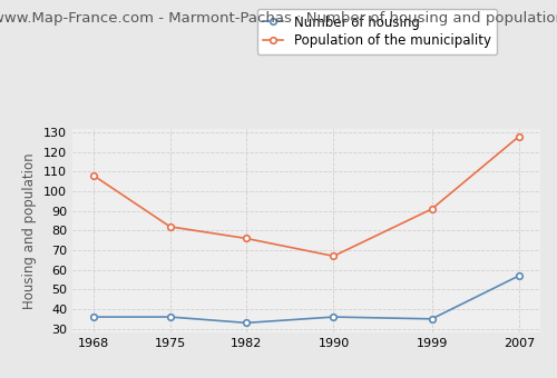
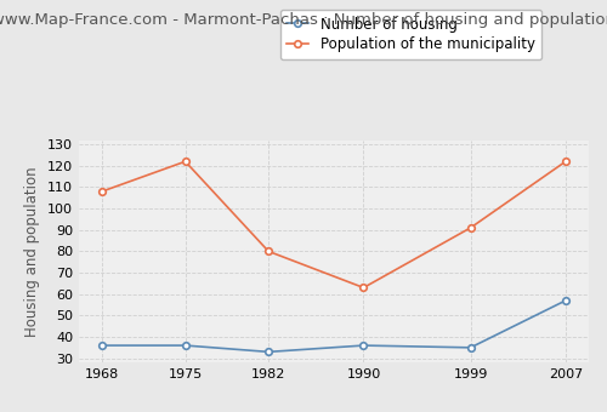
Population of the municipality/1975: 82 -> 122
Population of the municipality/1982: 76 -> 80
Population of the municipality/1990: 67 -> 63
Population of the municipality/2007: 128 -> 122
